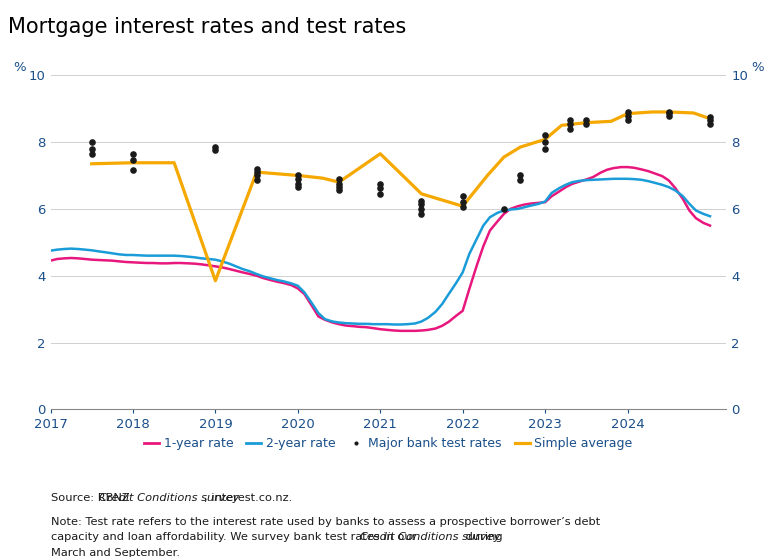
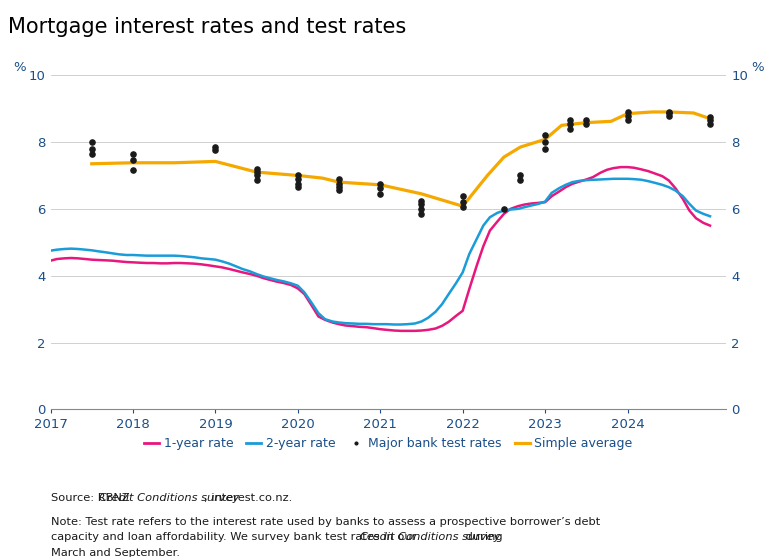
Simple average/2019: 3.85 -> 7.42
Simple average/2021: 7.65 -> 6.72
